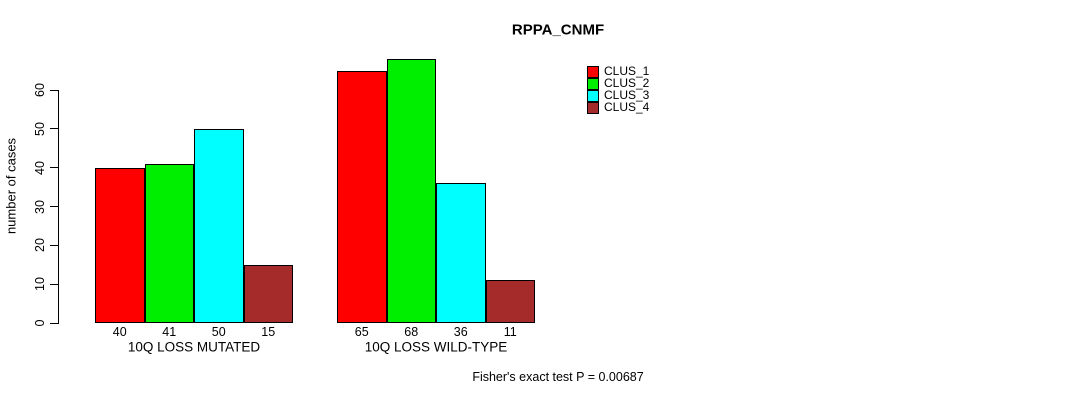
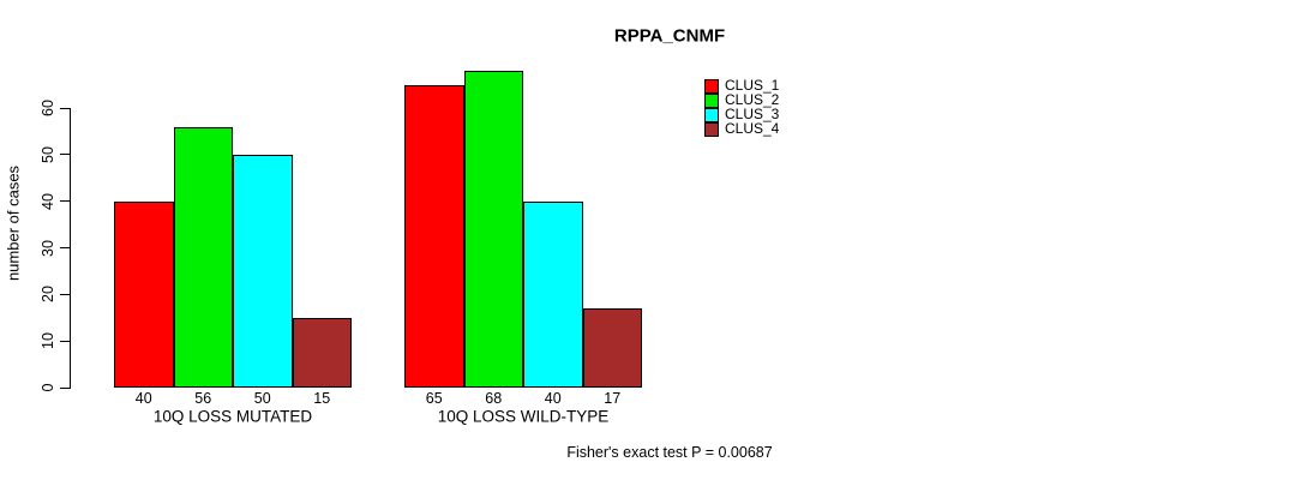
CLUS_2/10Q LOSS MUTATED: 41 -> 56
CLUS_3/10Q LOSS WILD-TYPE: 36 -> 40
CLUS_4/10Q LOSS WILD-TYPE: 11 -> 17
